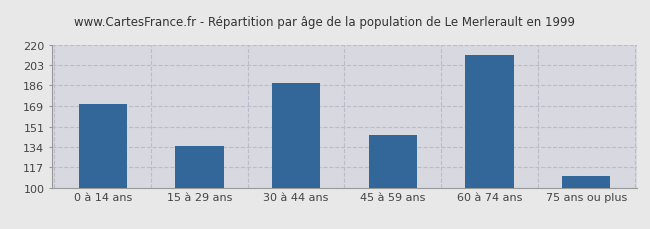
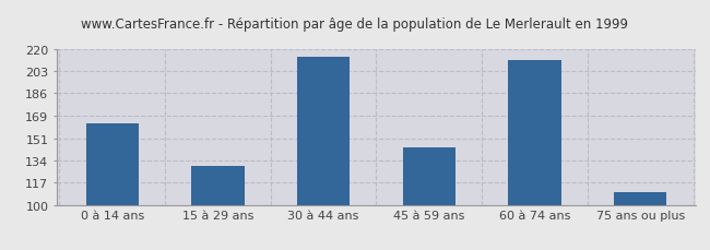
0 à 14 ans: 170 -> 163
15 à 29 ans: 135 -> 130
30 à 44 ans: 188 -> 214
